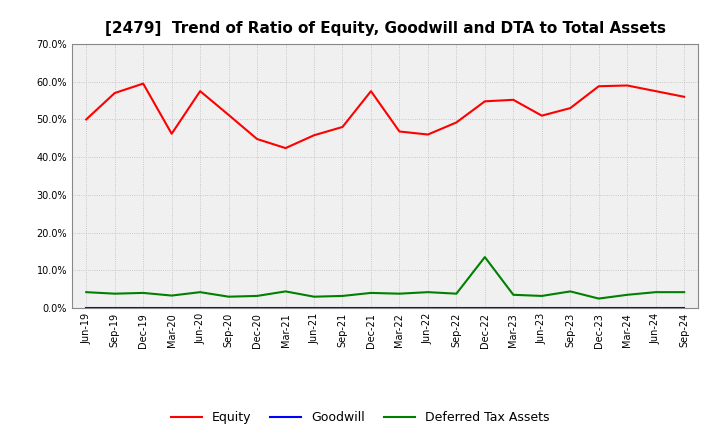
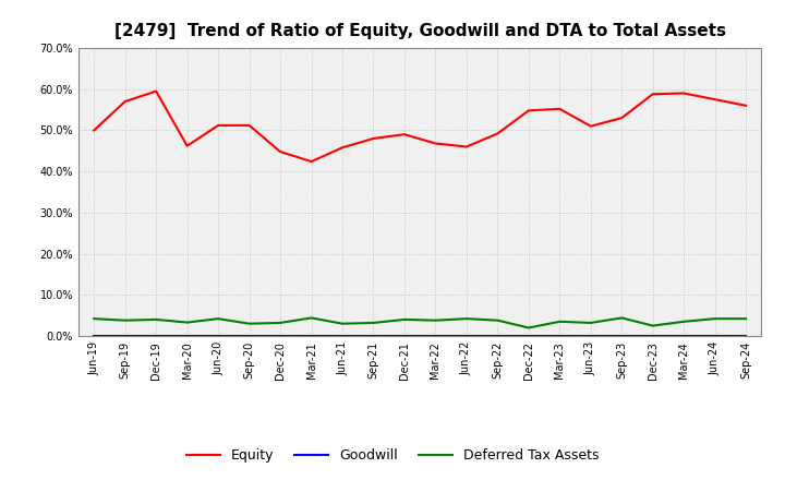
Equity/Jun-20: 57.5% -> 51.2%
Equity/Dec-21: 57.5% -> 49.0%
Deferred Tax Assets/Dec-22: 13.5% -> 2.0%
